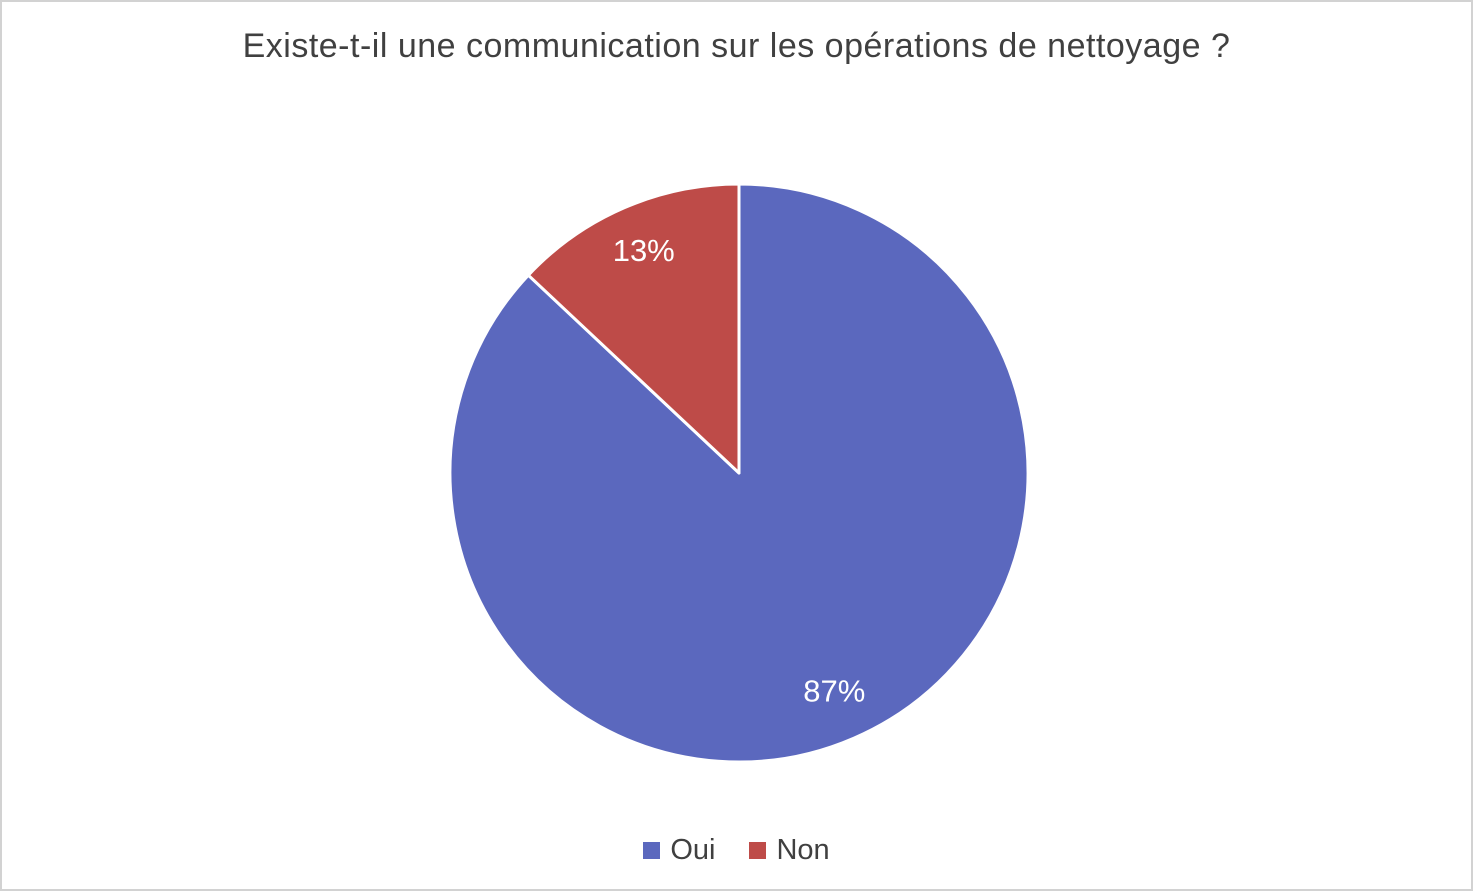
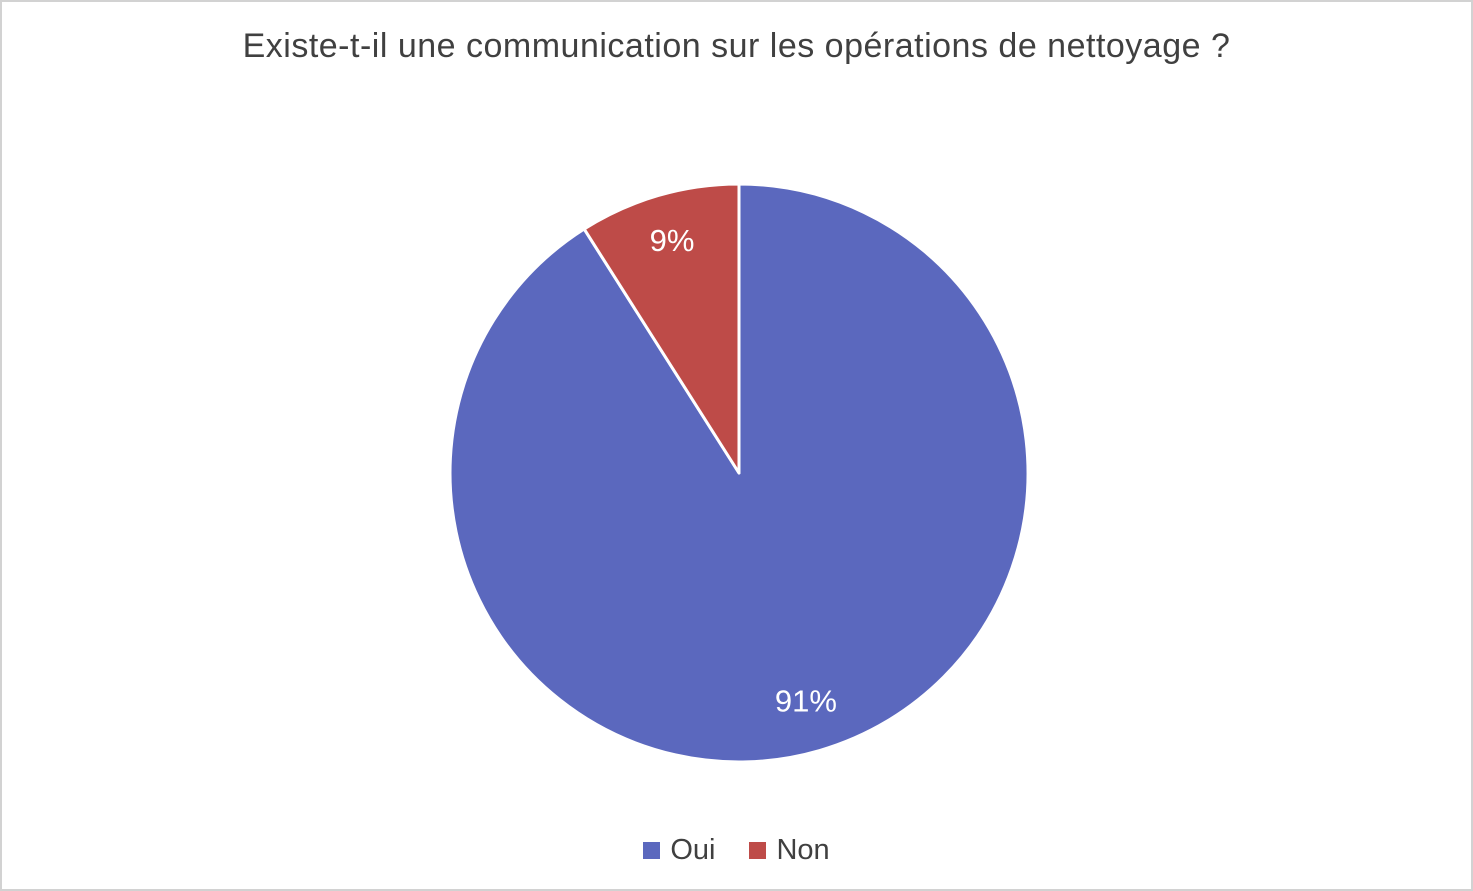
Oui: 87% -> 91%
Non: 13% -> 9%
